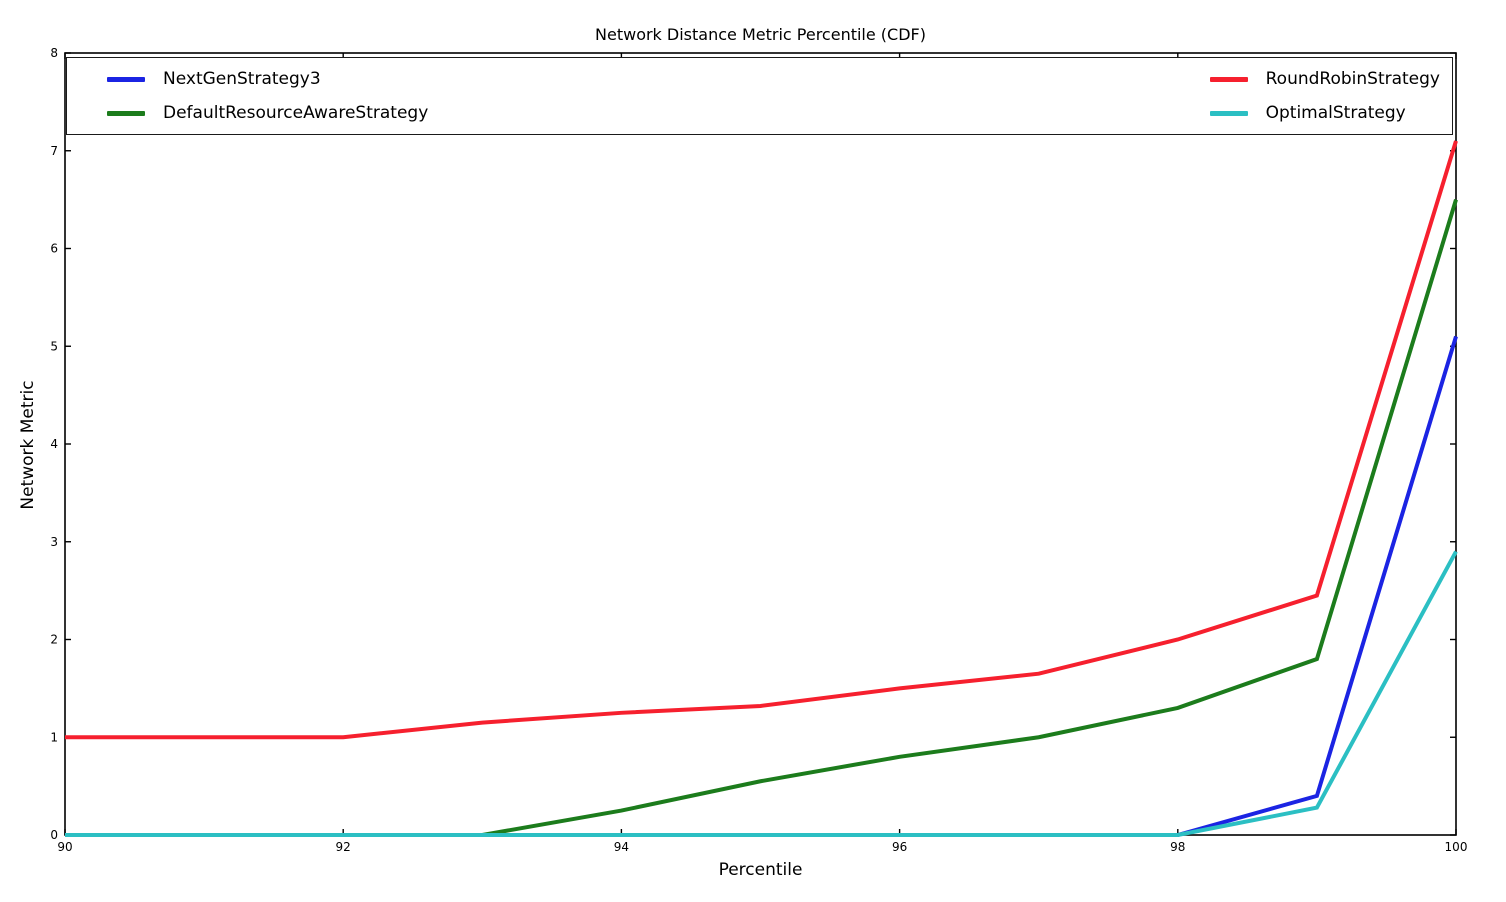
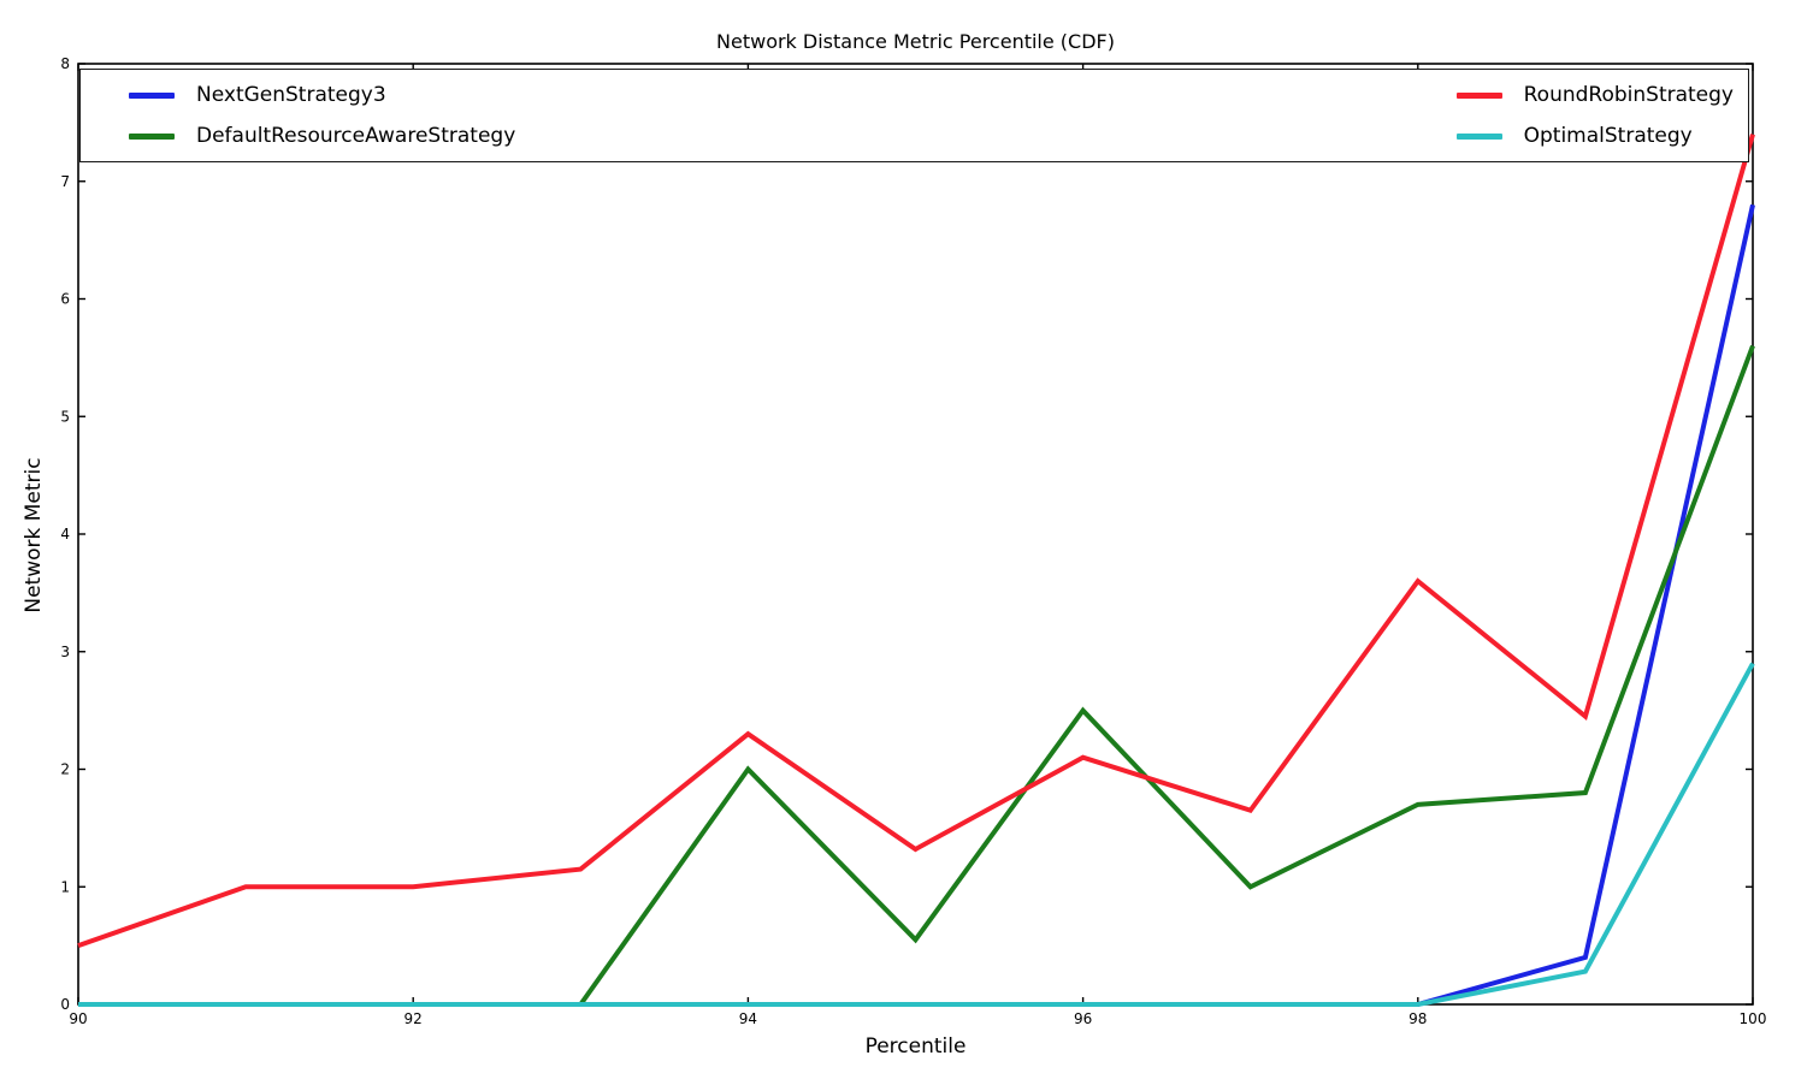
RoundRobinStrategy/90: 1.0 -> 0.5
DefaultResourceAwareStrategy/94: 0.2 -> 2.0
RoundRobinStrategy/94: 1.2 -> 2.3
DefaultResourceAwareStrategy/96: 0.8 -> 2.5
RoundRobinStrategy/96: 1.5 -> 2.1
DefaultResourceAwareStrategy/98: 1.3 -> 1.7
RoundRobinStrategy/98: 2.0 -> 3.6
NextGenStrategy3/100: 5.1 -> 6.8
DefaultResourceAwareStrategy/100: 6.5 -> 5.6
RoundRobinStrategy/100: 7.1 -> 7.4
